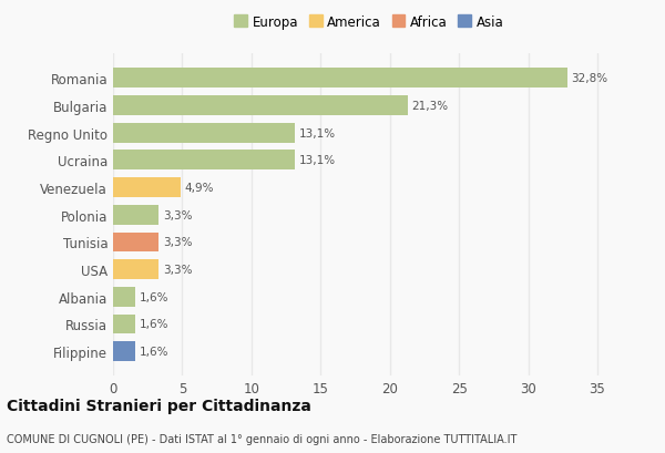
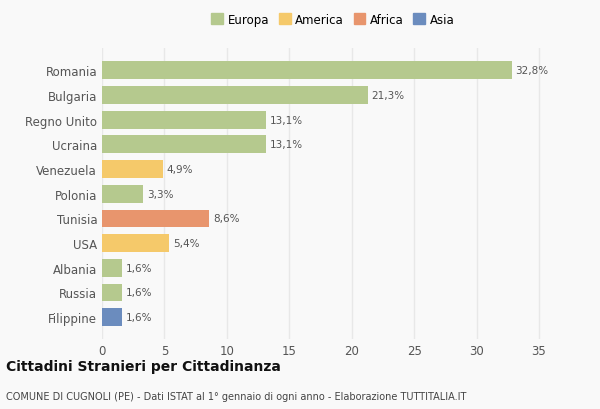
Tunisia: 3,3% -> 8,6%
USA: 3,3% -> 5,4%
